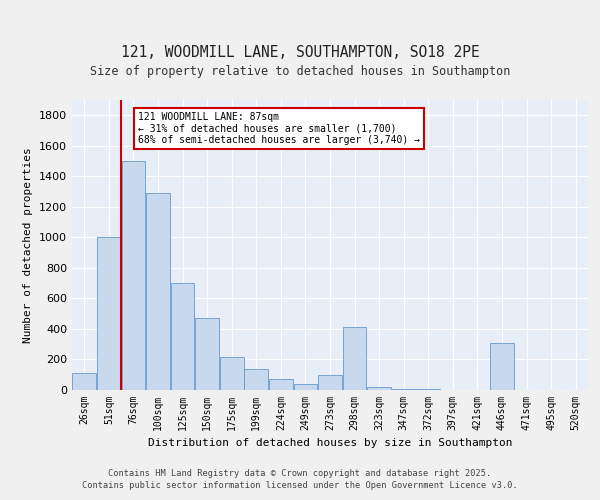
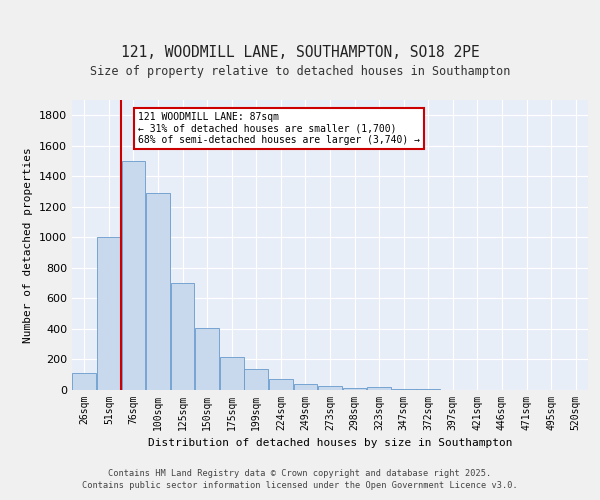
150sqm: 470 -> 400
273sqm: 100 -> 20
298sqm: 410 -> 10
446sqm: 310 -> 0
